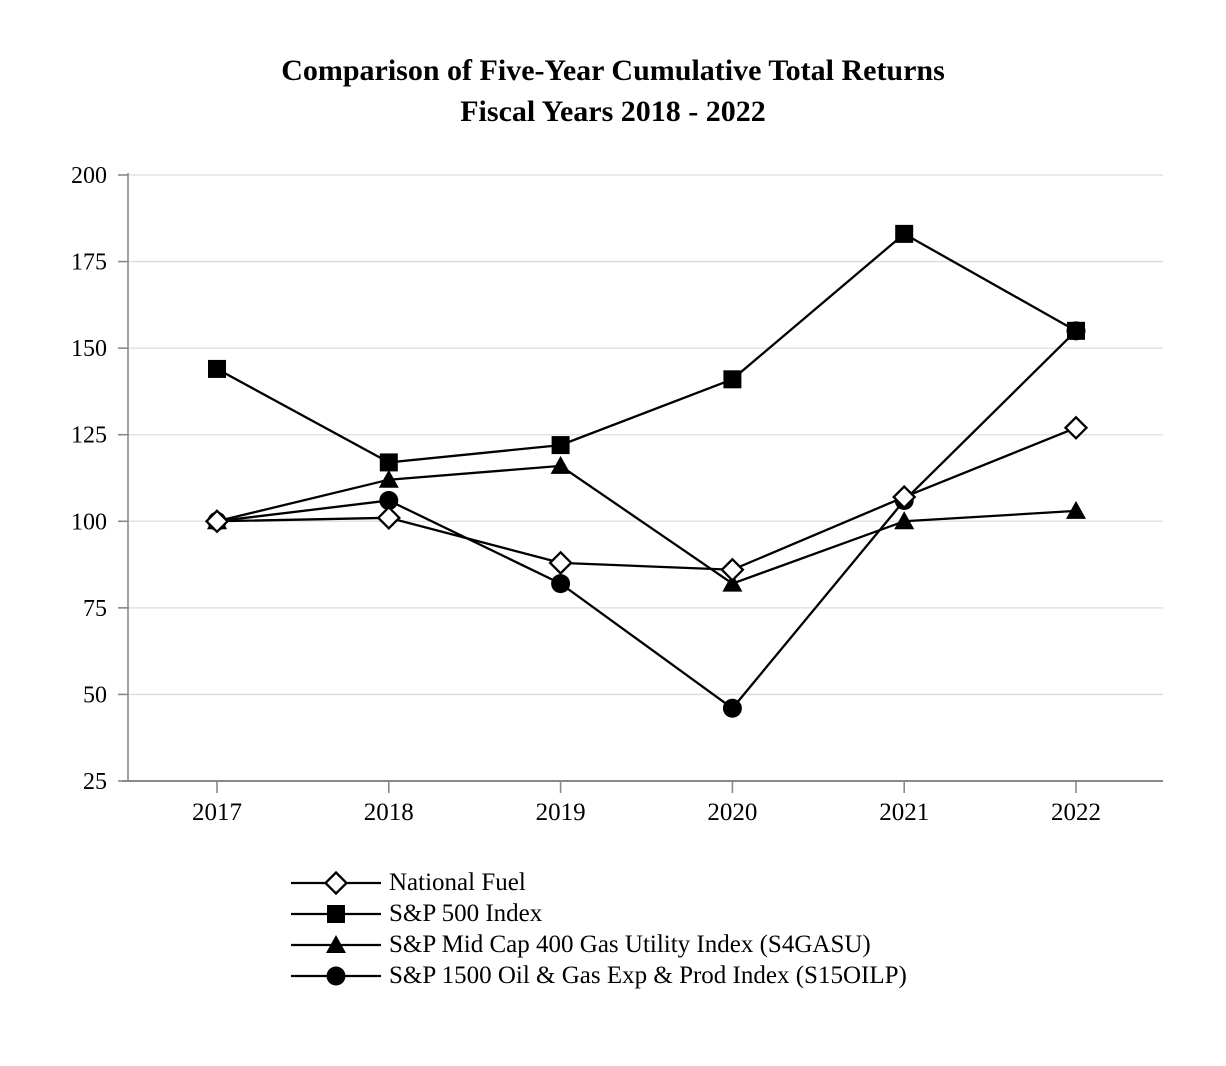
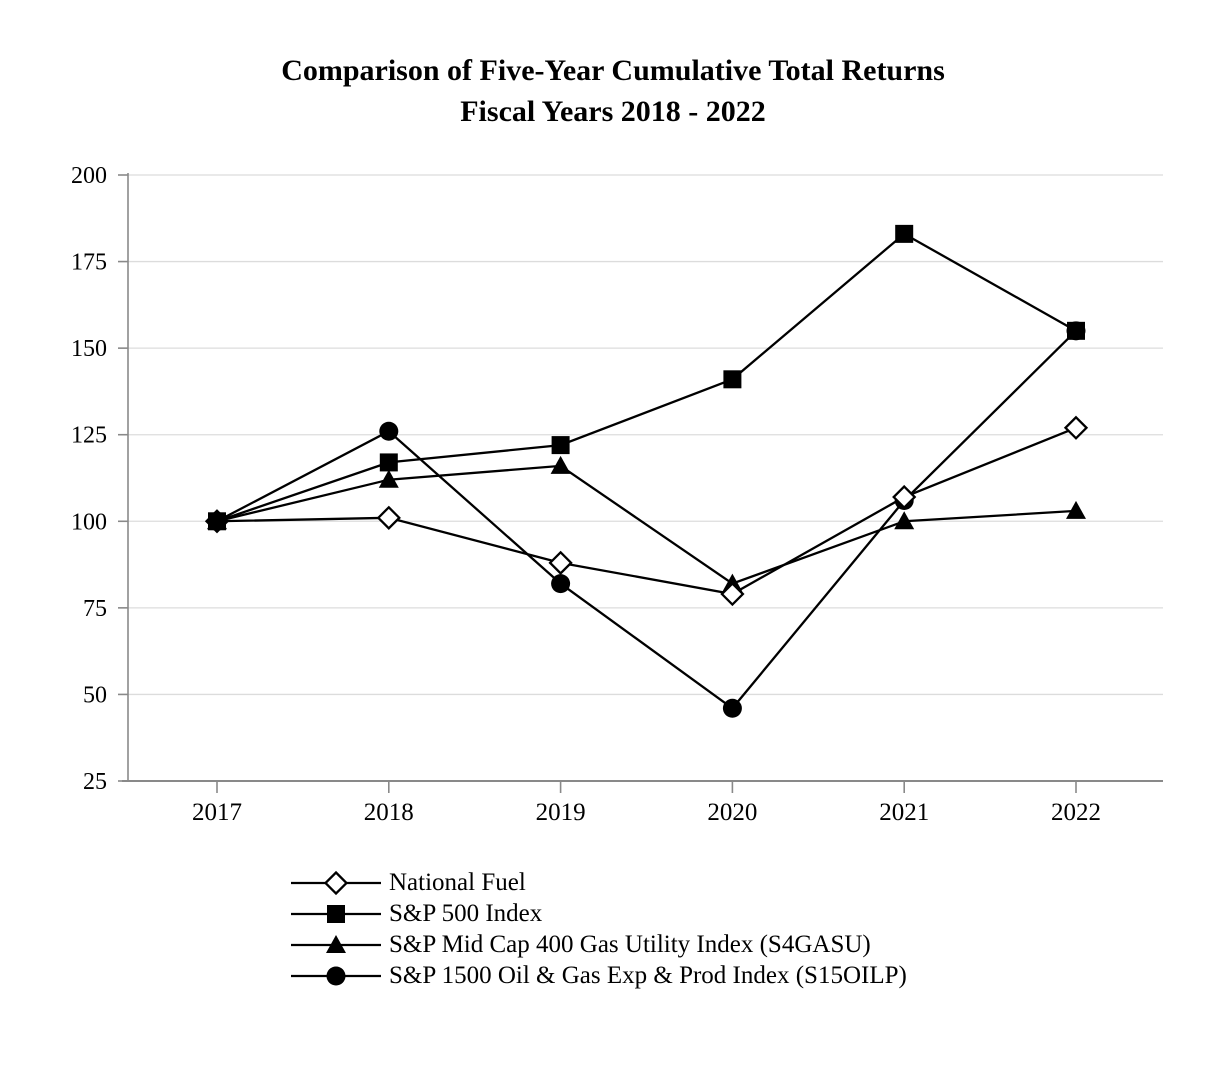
S&P 500 Index/2017: 144 -> 100
S&P 1500 Oil & Gas Exp & Prod Index (S15OILP)/2018: 106 -> 126
National Fuel/2020: 86 -> 79
